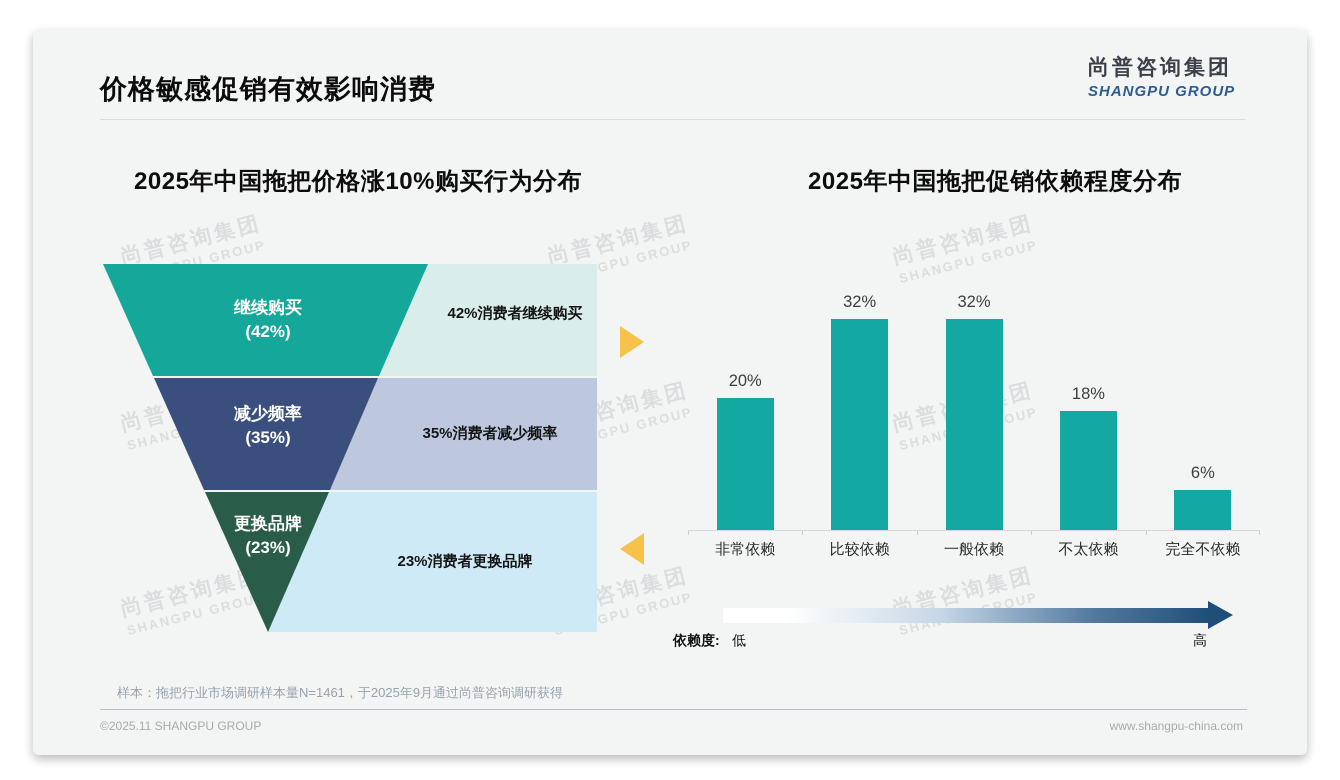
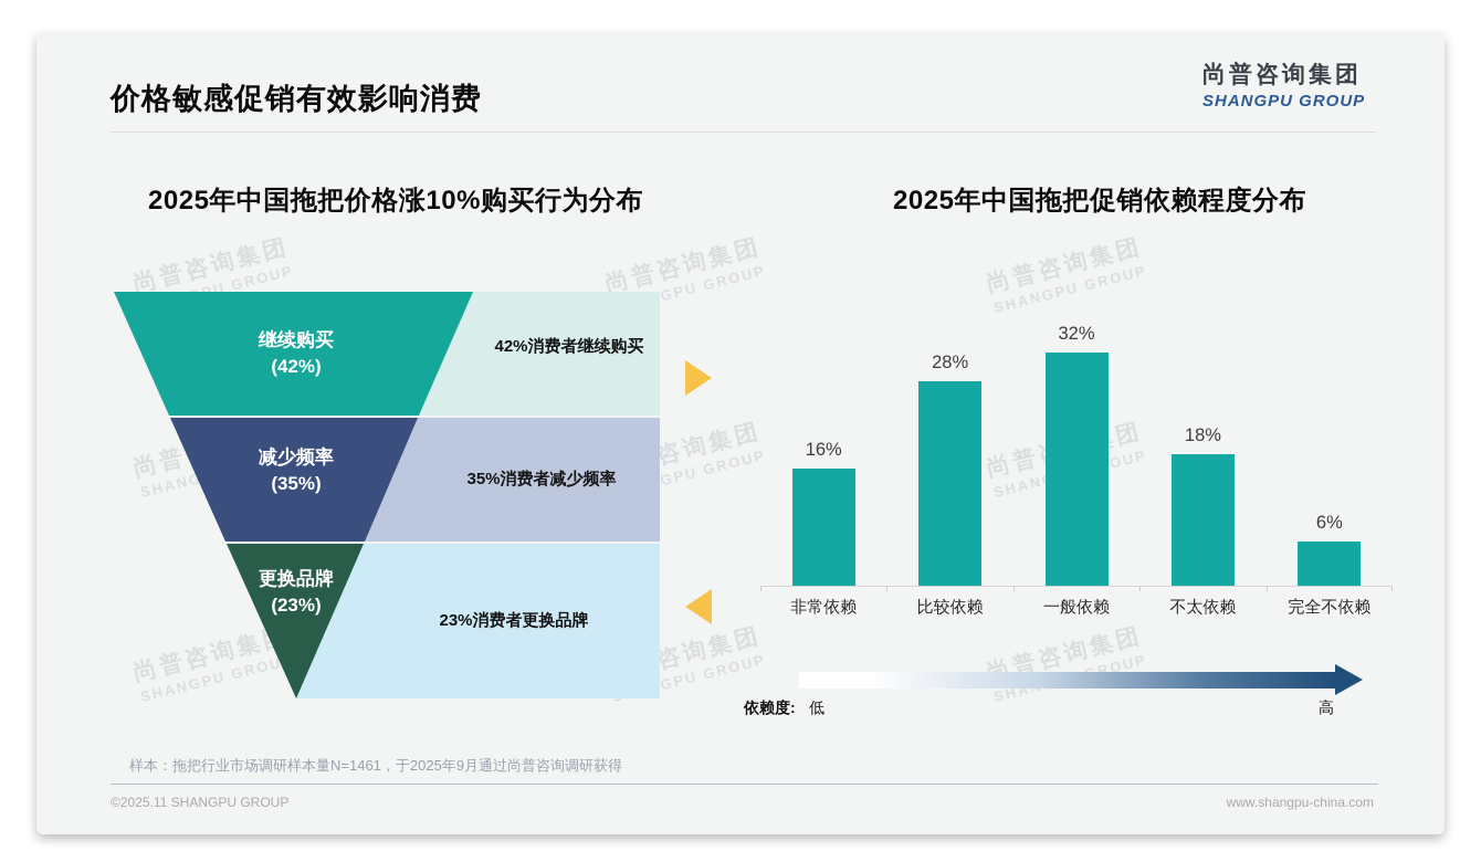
2025年中国拖把促销依赖程度分布/非常依赖: 20% -> 16%
2025年中国拖把促销依赖程度分布/比较依赖: 32% -> 28%
